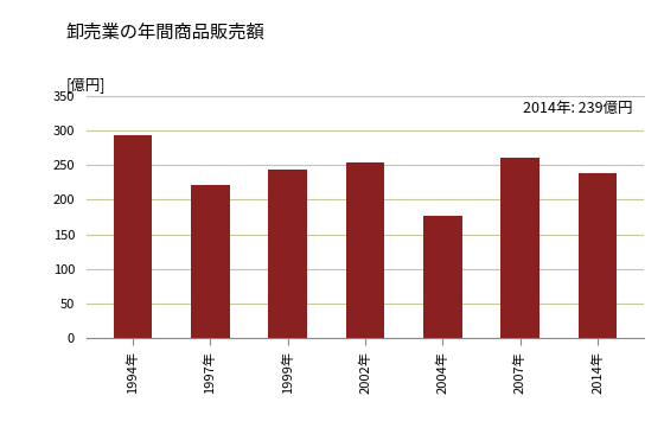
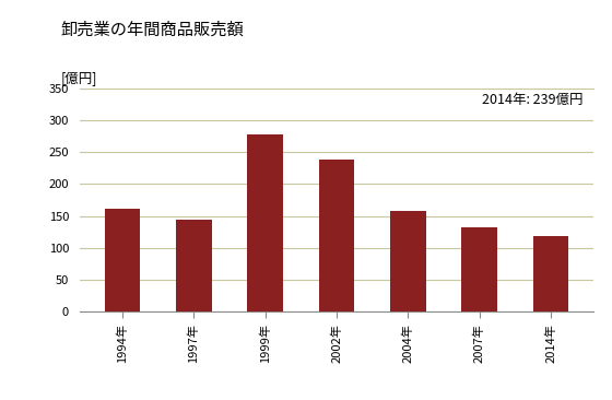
1994年: 293 -> 162
1997年: 221 -> 144
1999年: 243 -> 278
2002年: 254 -> 238
2004年: 176 -> 158
2007年: 260 -> 132
2014年: 239 -> 118
